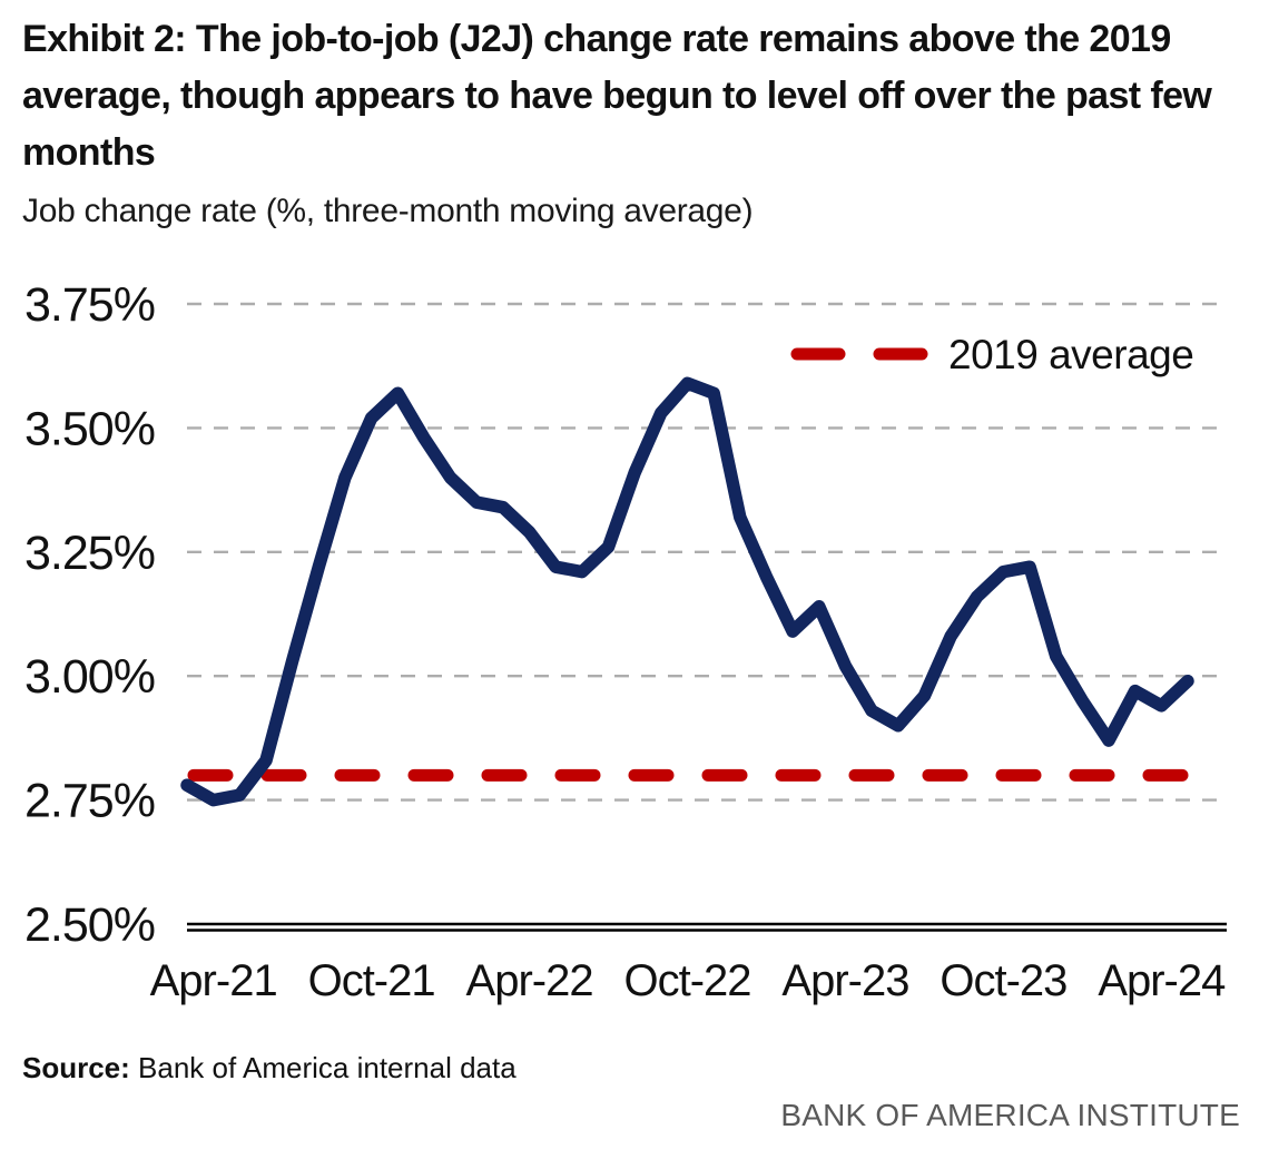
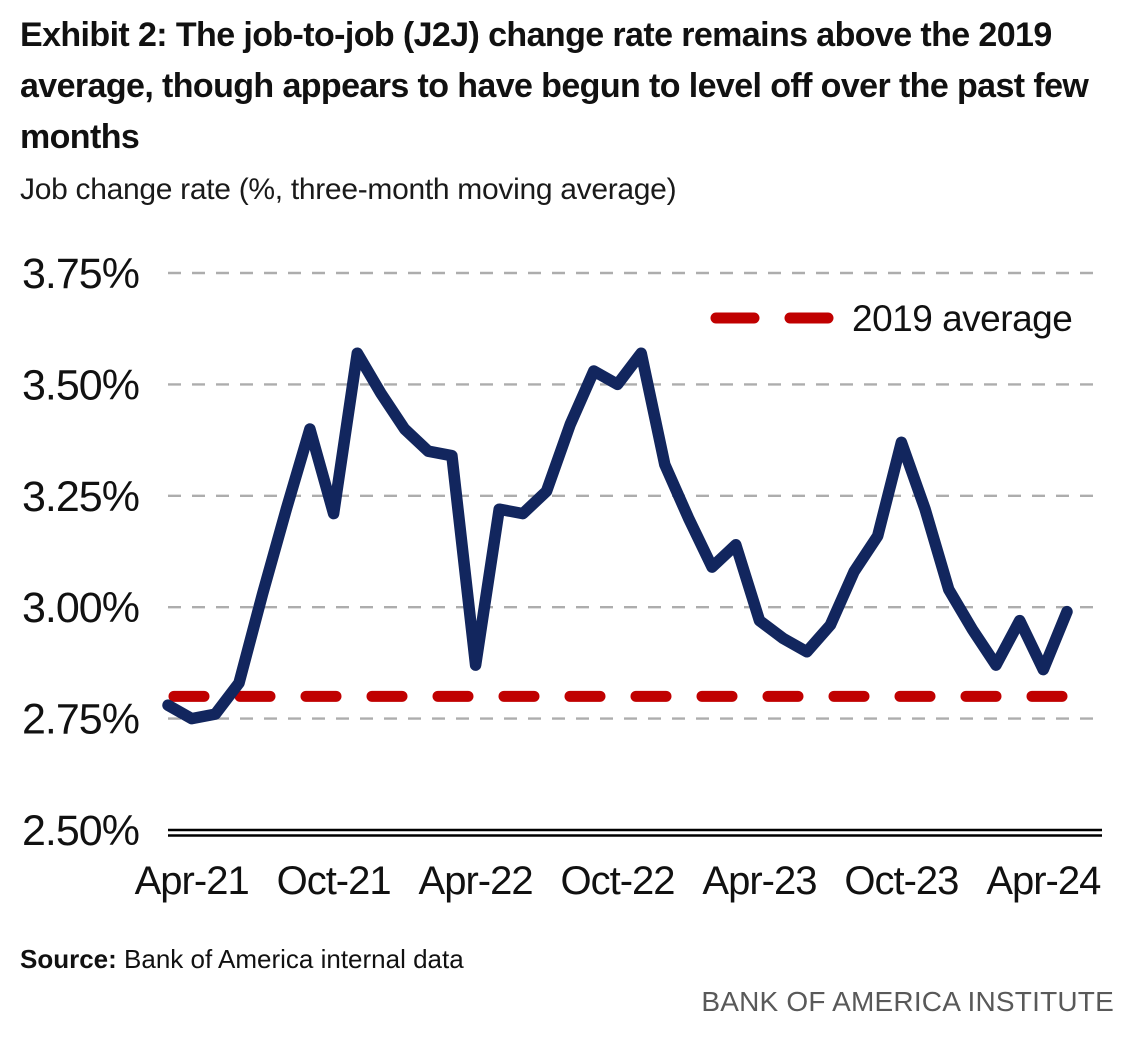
Oct-21: 3.52% -> 3.21%
Apr-22: 3.29% -> 2.87%
Oct-22: 3.59% -> 3.50%
Apr-23: 3.02% -> 2.97%
Oct-23: 3.21% -> 3.37%
Apr-24: 2.94% -> 2.86%
